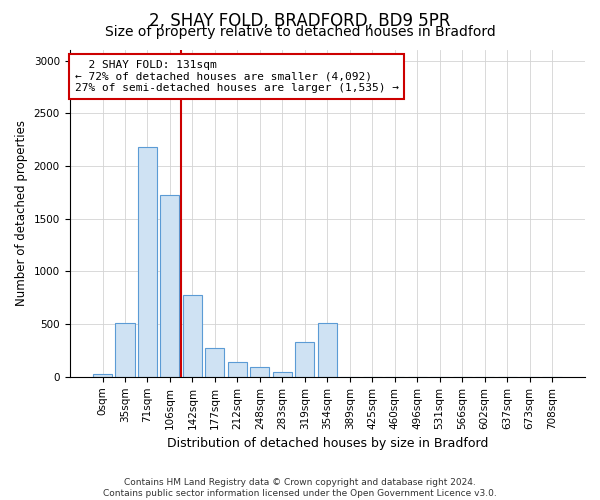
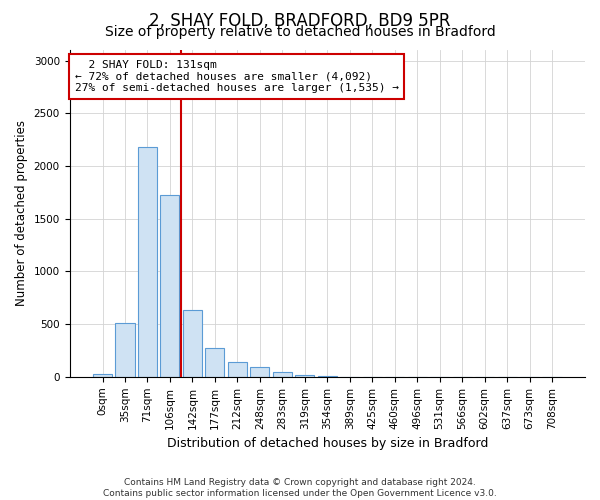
142sqm: 780 -> 630
319sqm: 330 -> 20
354sqm: 510 -> 0
